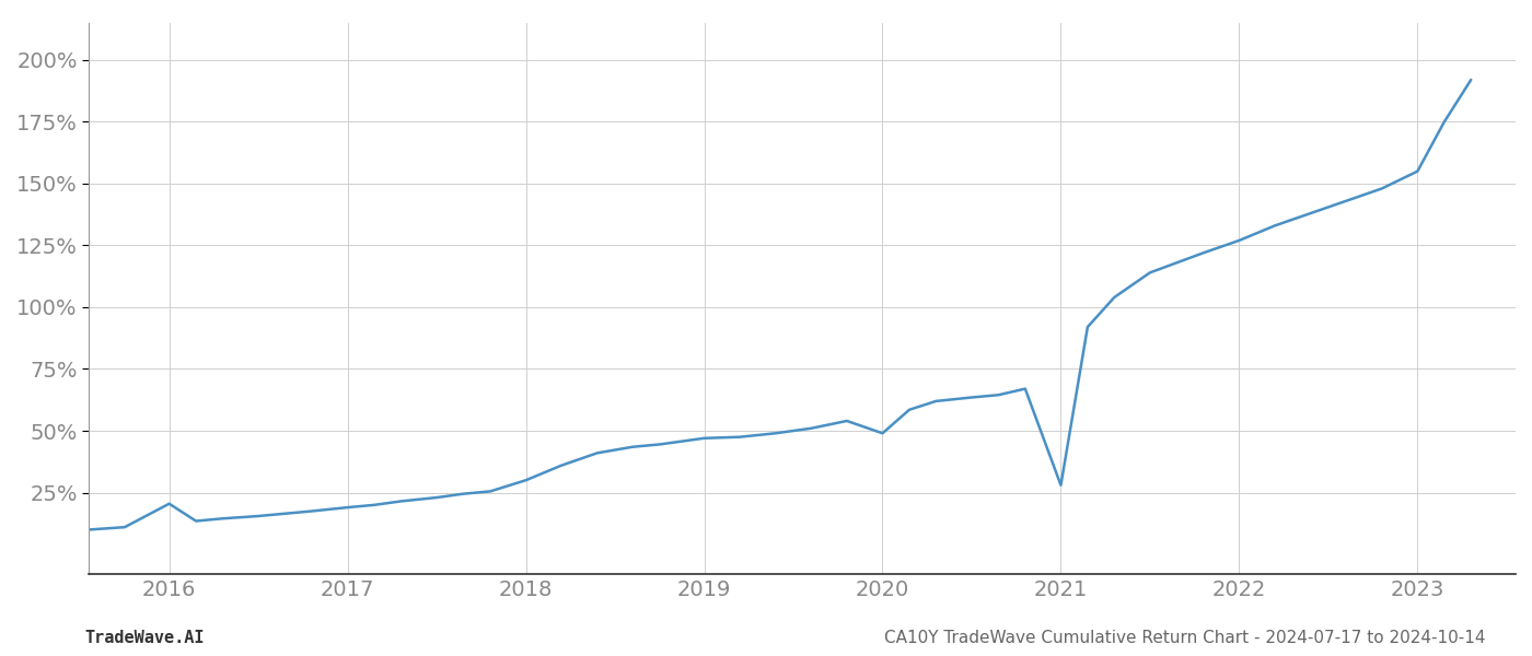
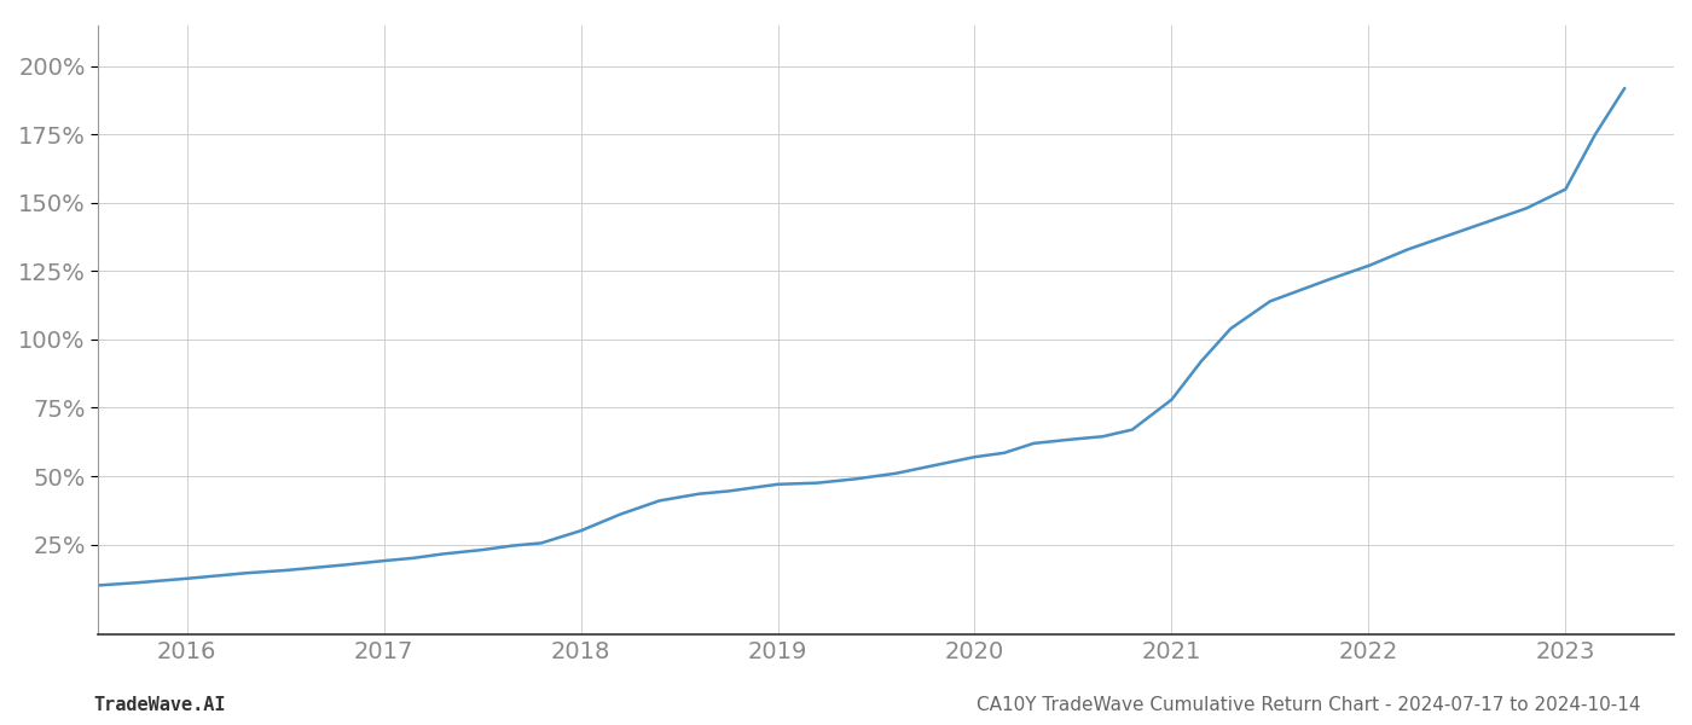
2016: 20.5% -> 12.5%
2020: 49.0% -> 57.0%
2021: 28.0% -> 78.0%
